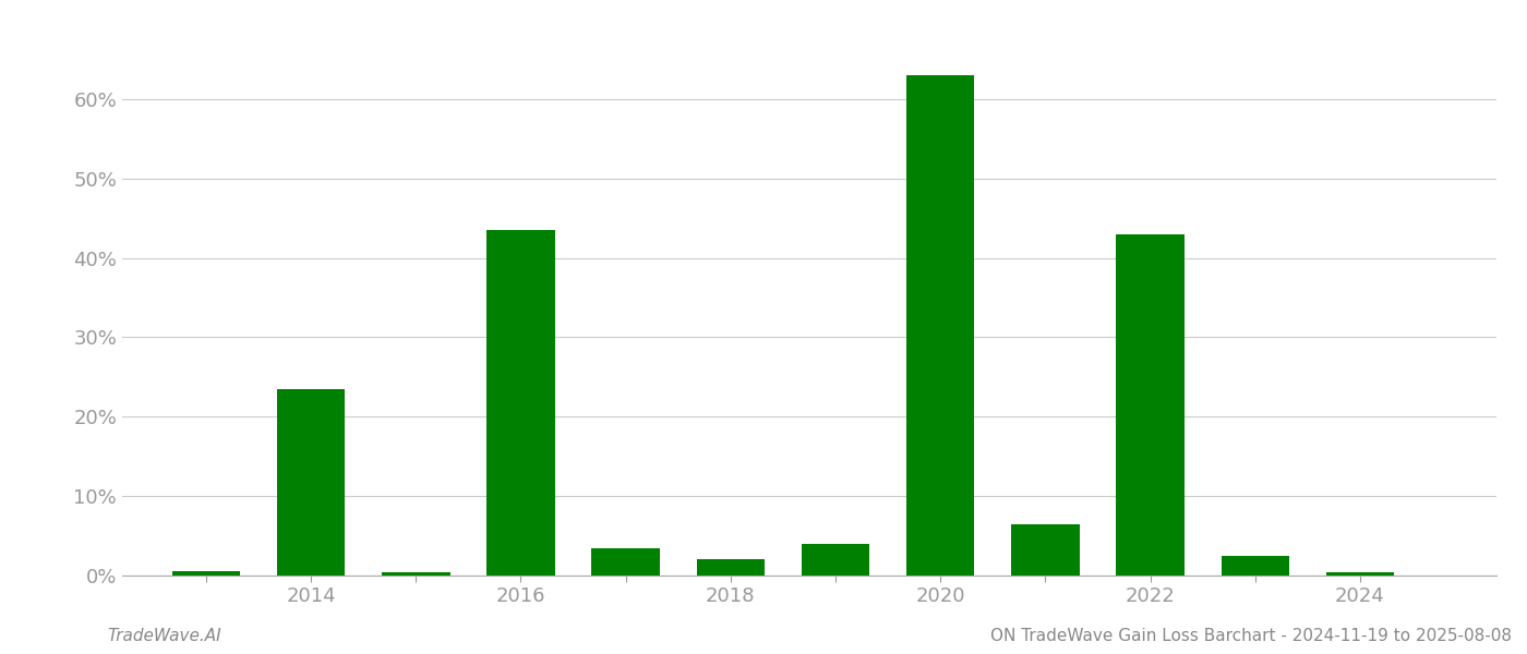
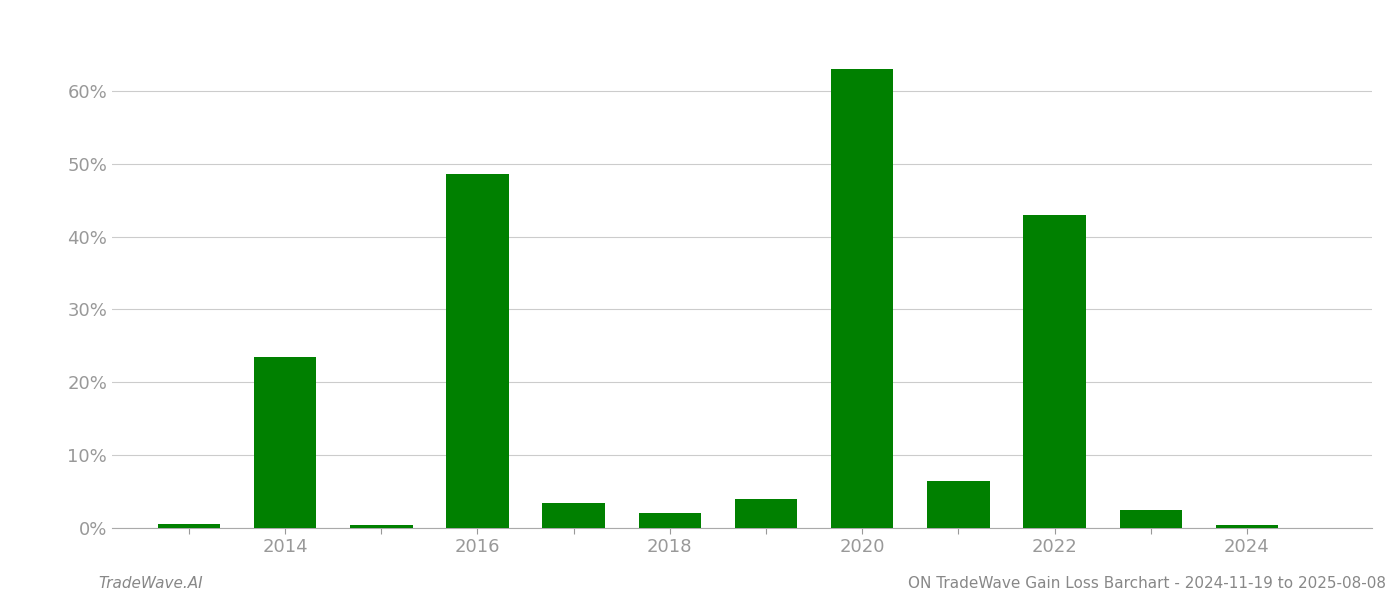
2016: 43.5% -> 48.6%
